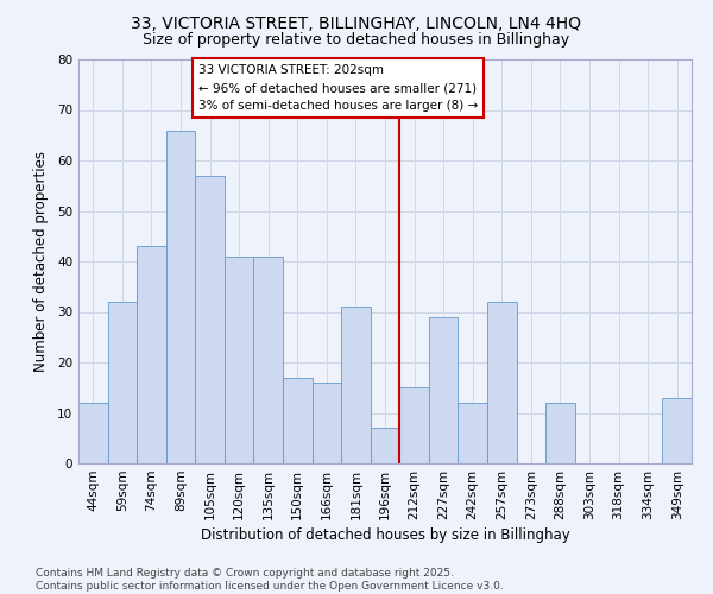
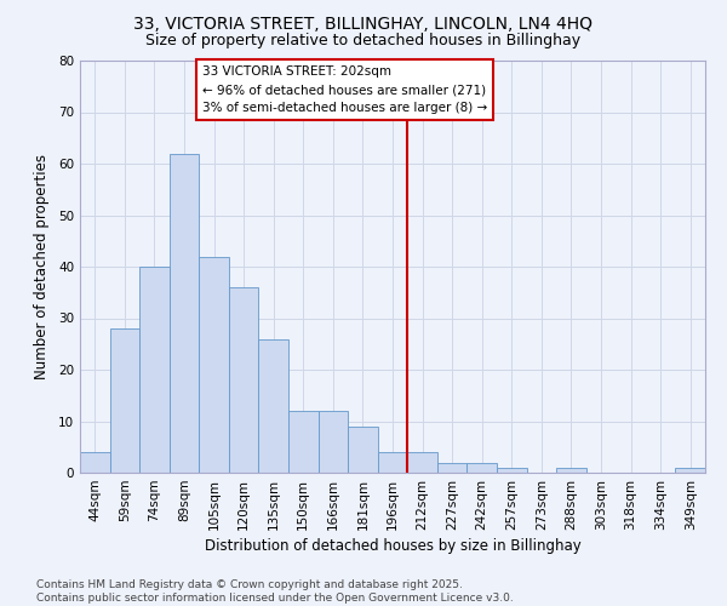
44sqm: 12 -> 4
59sqm: 32 -> 28
74sqm: 43 -> 40
89sqm: 66 -> 62
105sqm: 57 -> 42
120sqm: 41 -> 36
135sqm: 41 -> 26
150sqm: 17 -> 12
166sqm: 16 -> 12
181sqm: 31 -> 9
196sqm: 7 -> 4
212sqm: 15 -> 4
227sqm: 29 -> 2
242sqm: 12 -> 2
257sqm: 32 -> 1
288sqm: 12 -> 1
349sqm: 13 -> 1
